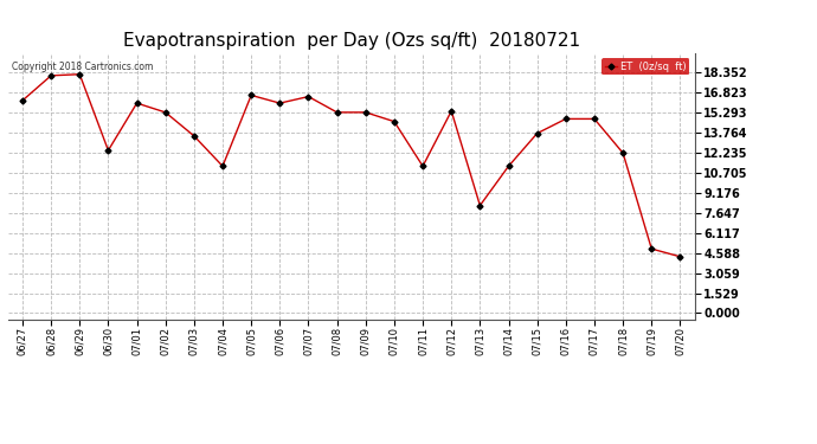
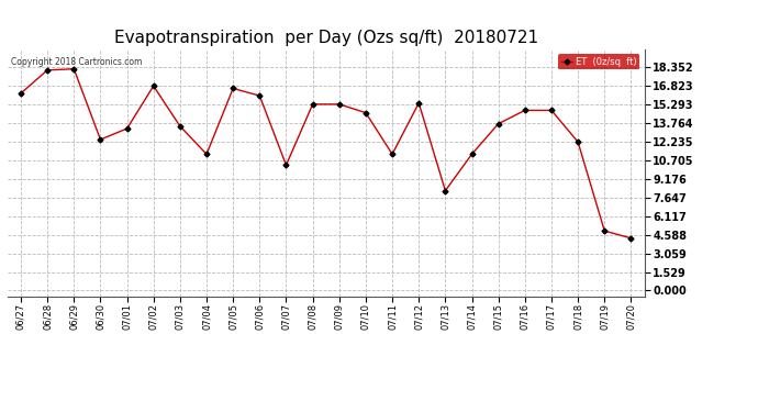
07/01: 16.0 -> 13.3
07/02: 15.3 -> 16.8
07/07: 16.5 -> 10.3
